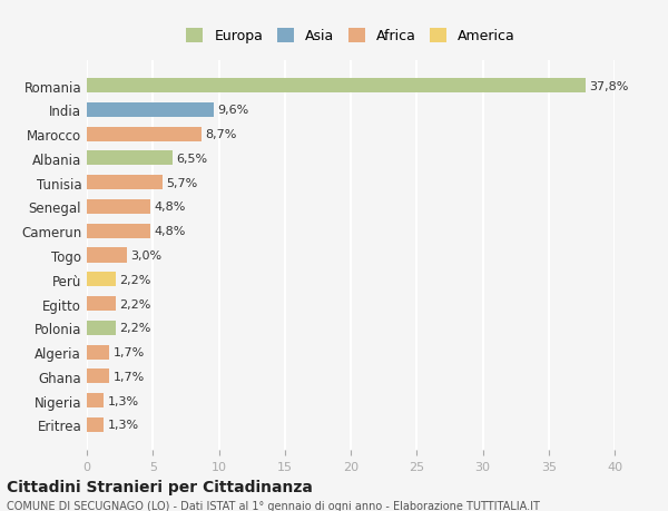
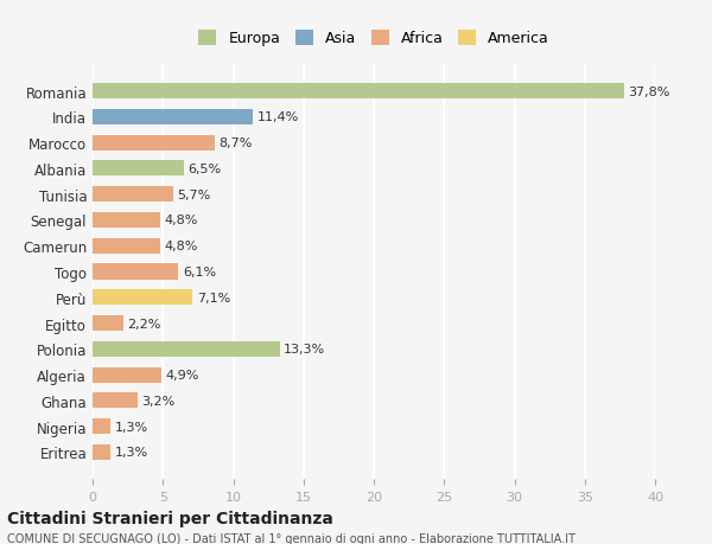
India: 9,6% -> 11,4%
Togo: 3,0% -> 6,1%
Perù: 2,2% -> 7,1%
Polonia: 2,2% -> 13,3%
Algeria: 1,7% -> 4,9%
Ghana: 1,7% -> 3,2%
